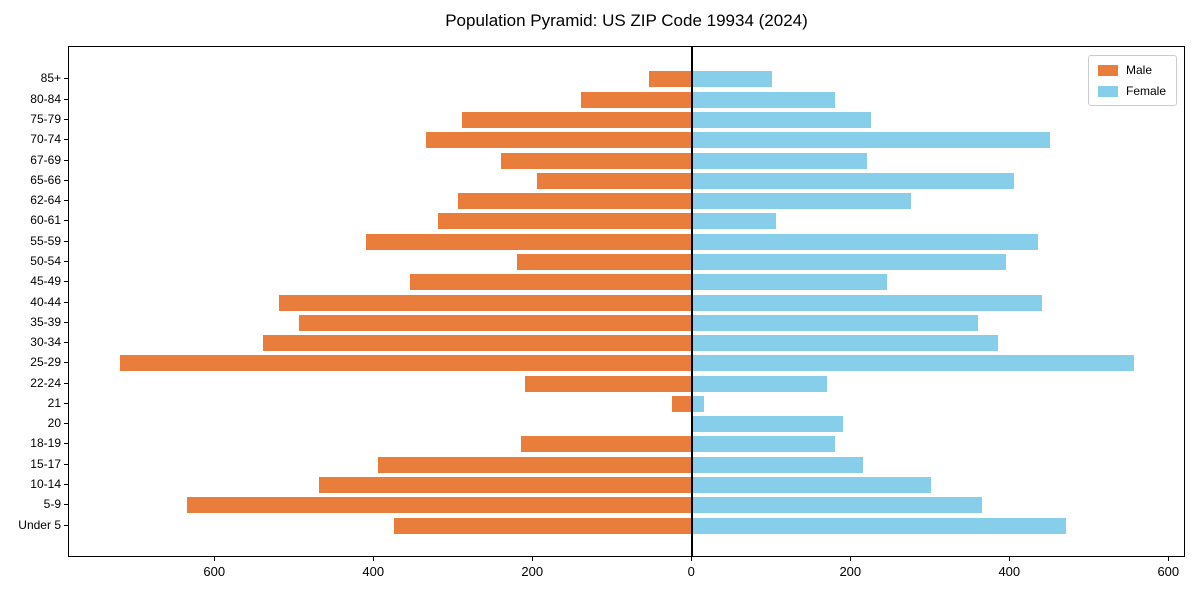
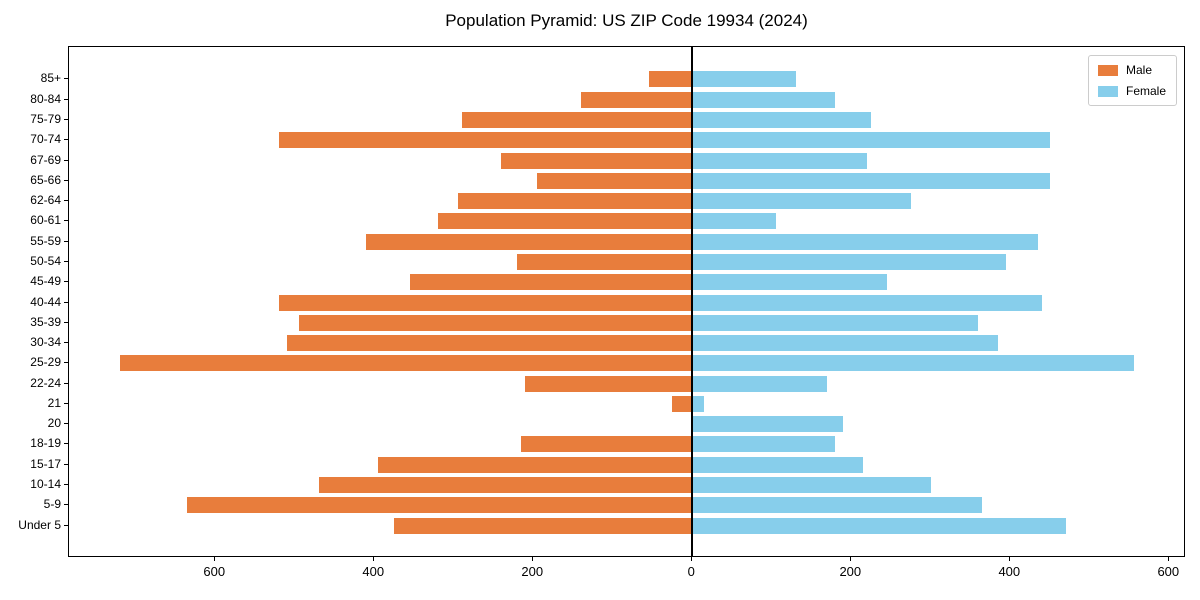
Female/85+: 100 -> 130
Male/70-74: 340 -> 520
Female/65-66: 400 -> 450
Male/30-34: 540 -> 510
